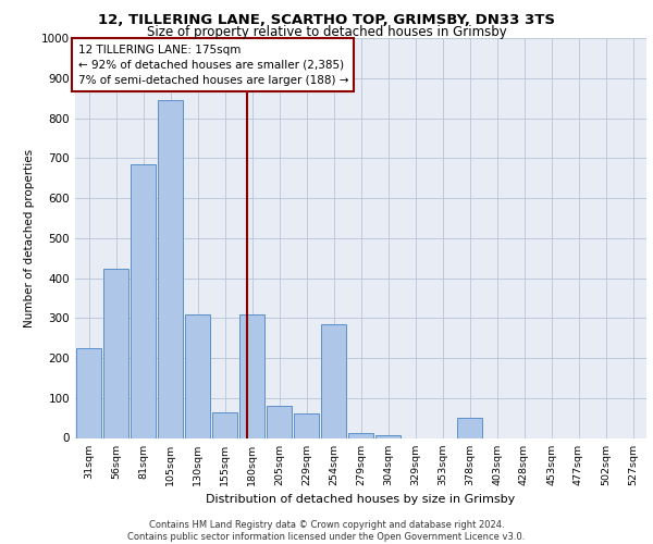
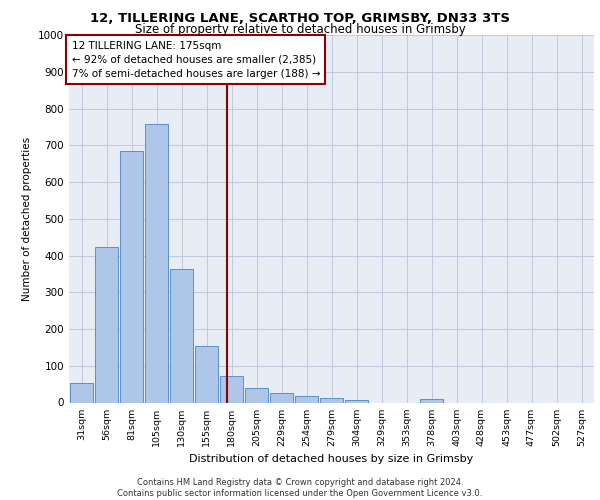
31sqm: 225 -> 52
105sqm: 845 -> 757
130sqm: 310 -> 362
155sqm: 65 -> 155
180sqm: 310 -> 73
205sqm: 80 -> 40
229sqm: 60 -> 27
254sqm: 285 -> 18
378sqm: 50 -> 10
